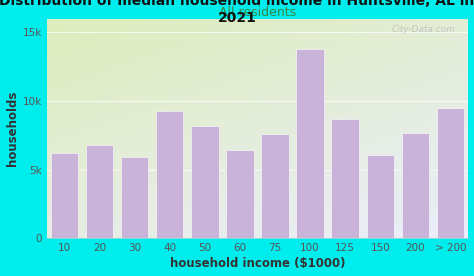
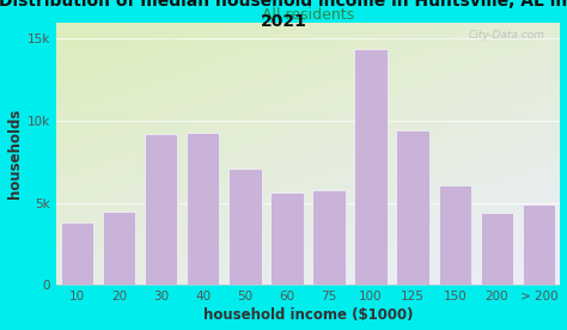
10: 6.2k -> 3.8k
20: 6.8k -> 4.5k
30: 5.9k -> 9.2k
50: 8.2k -> 7.1k
60: 6.4k -> 5.6k
75: 7.6k -> 5.8k
100: 13.8k -> 14.4k
125: 8.7k -> 9.4k
200: 7.7k -> 4.4k
> 200: 9.5k -> 4.9k
